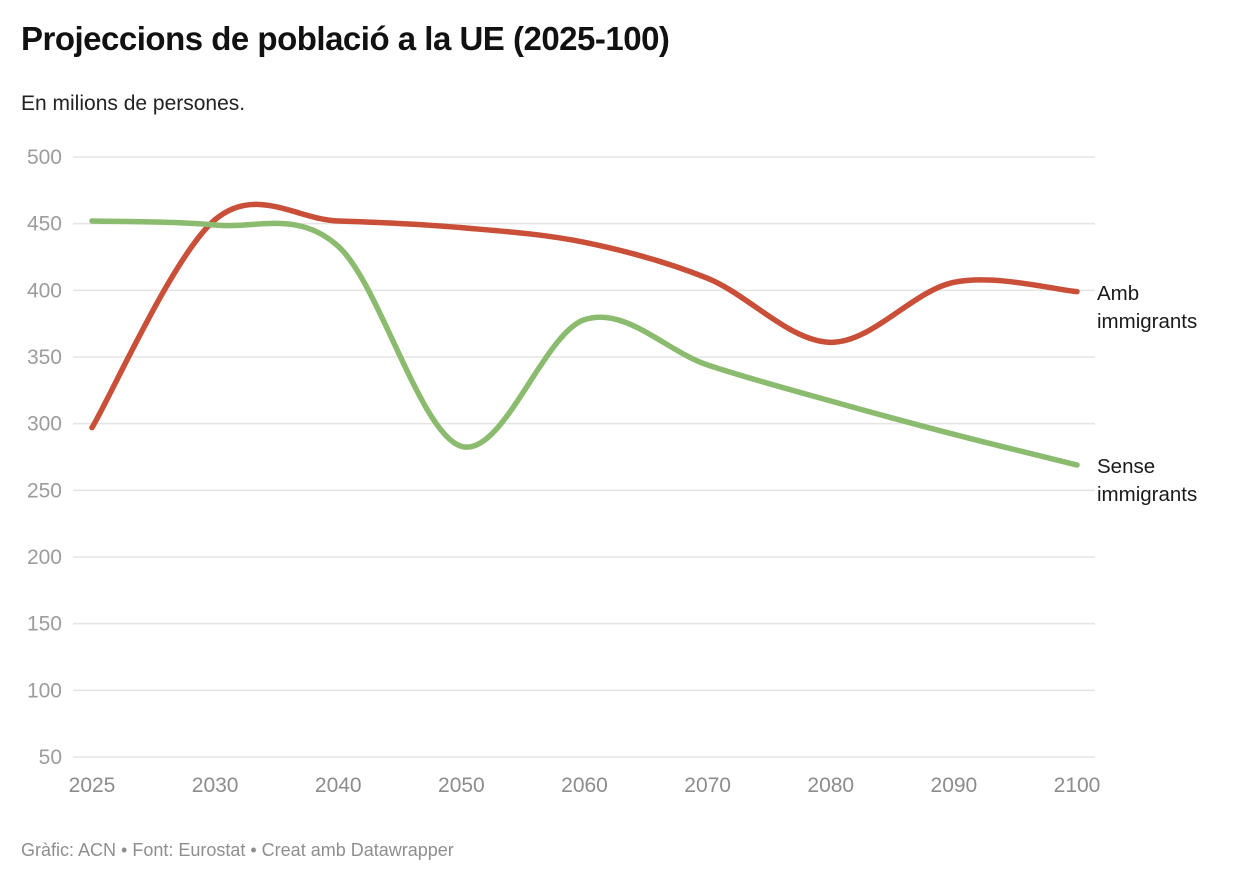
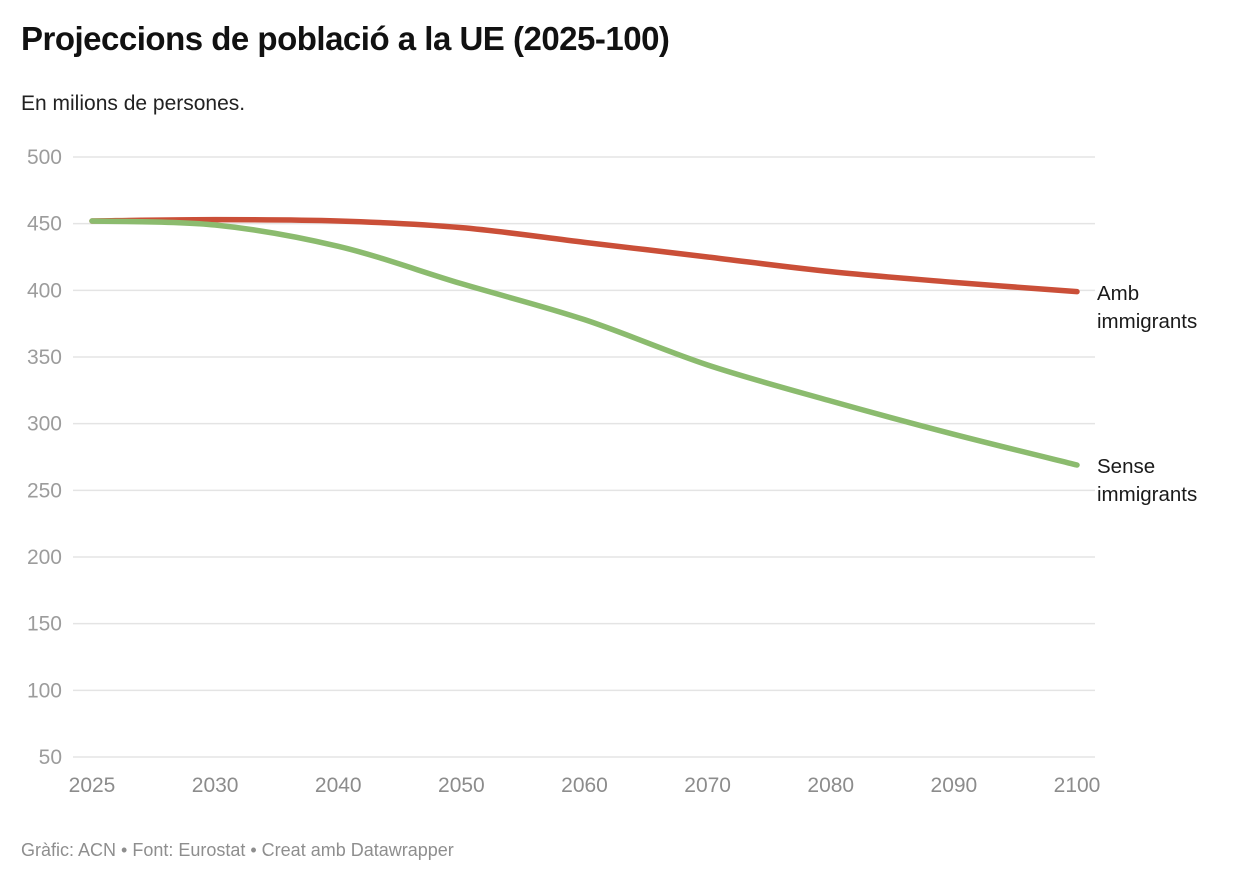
Amb immigrants/2025: 297 -> 452
Sense immigrants/2050: 283 -> 405
Amb immigrants/2070: 409 -> 425
Amb immigrants/2080: 361 -> 414
